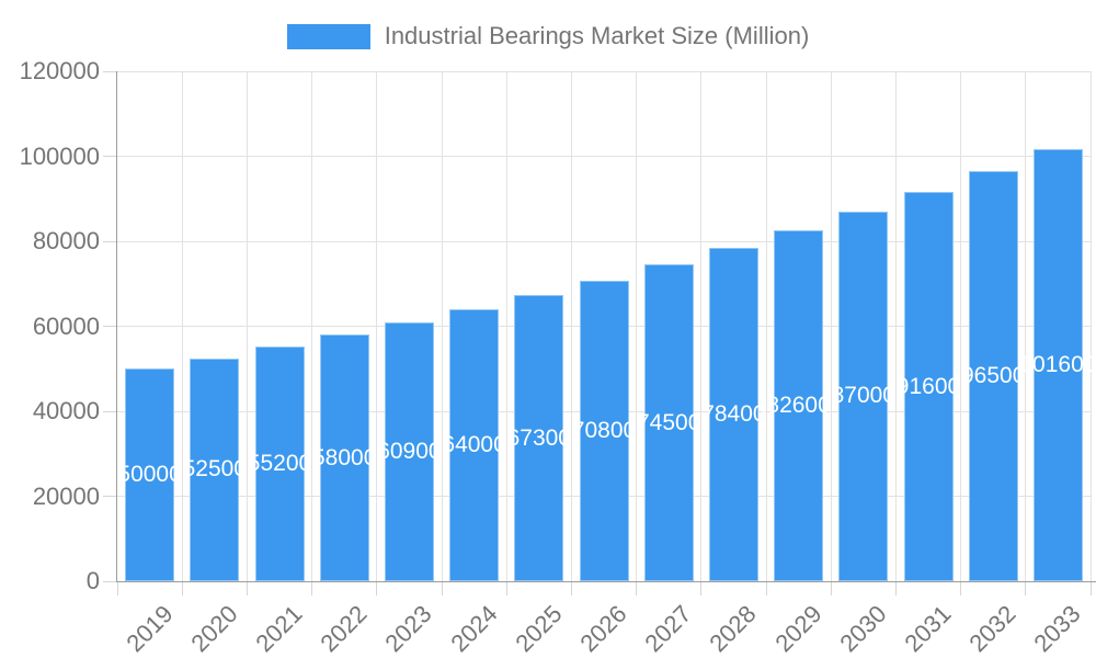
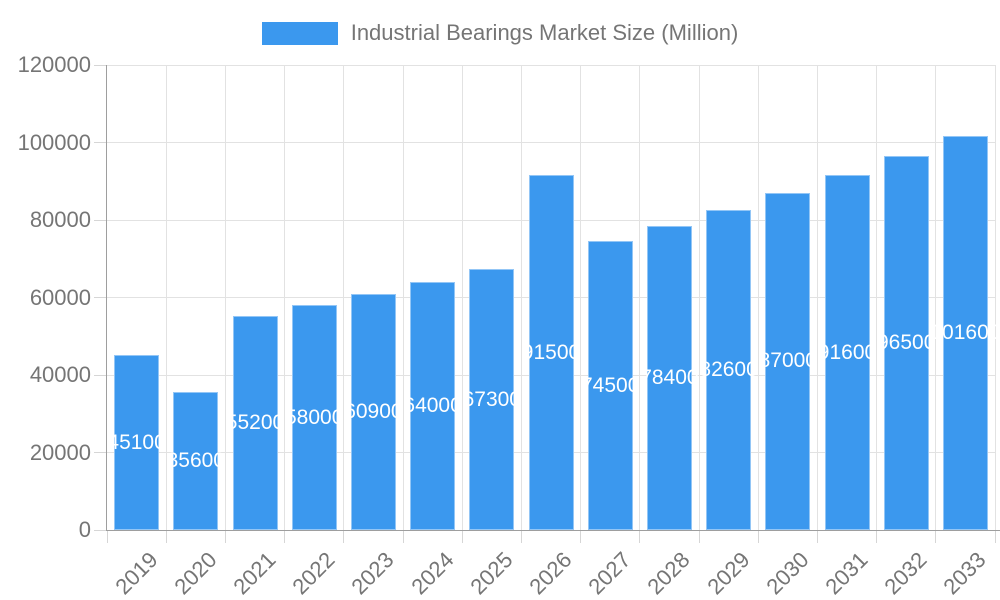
2019: 50000 -> 45100
2020: 52500 -> 35600
2026: 70800 -> 91500
